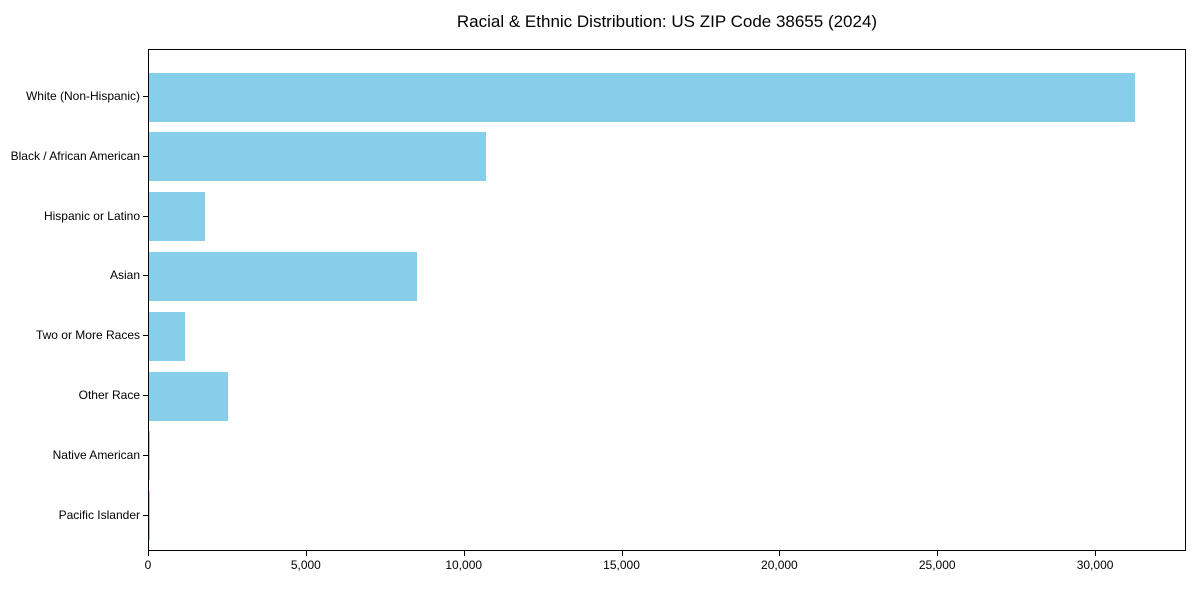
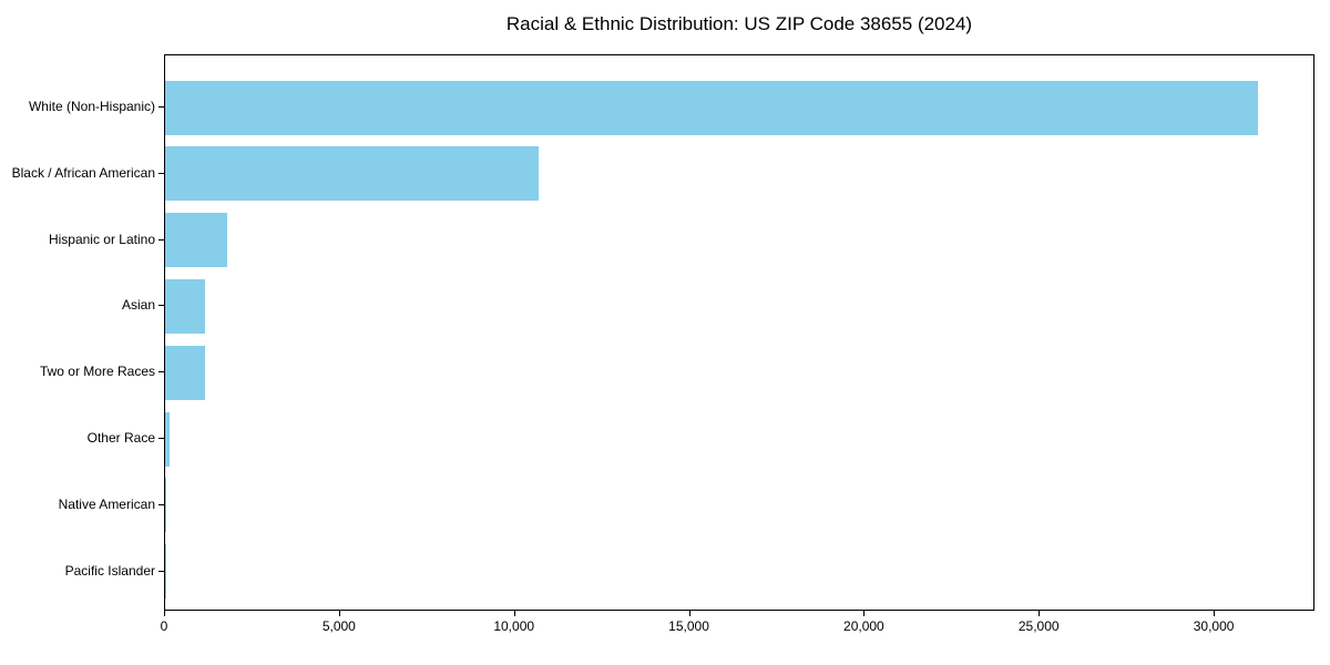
Asian: 8500 -> 1200
Other Race: 2500 -> 100
